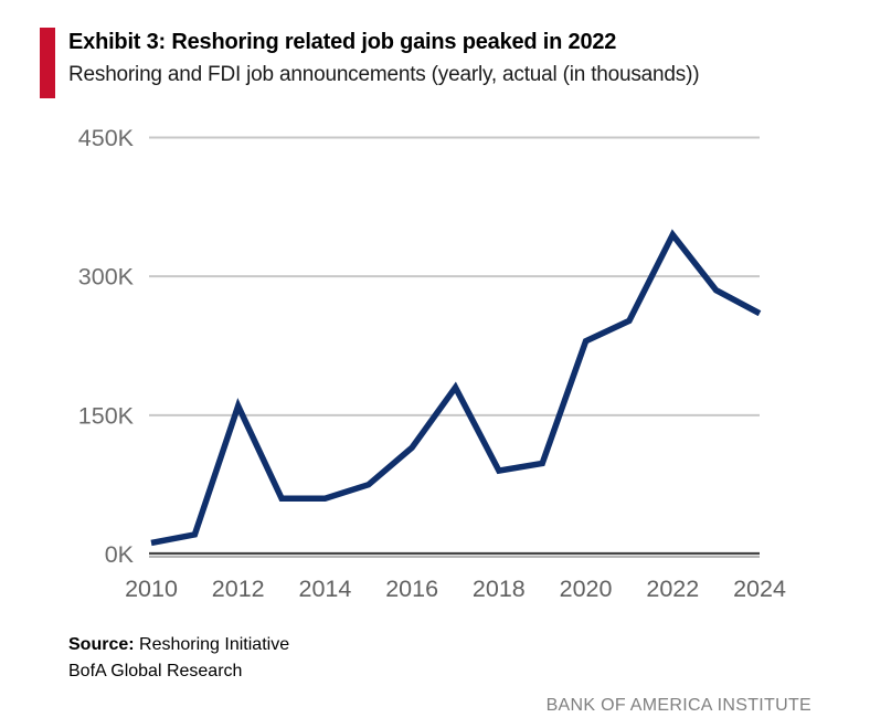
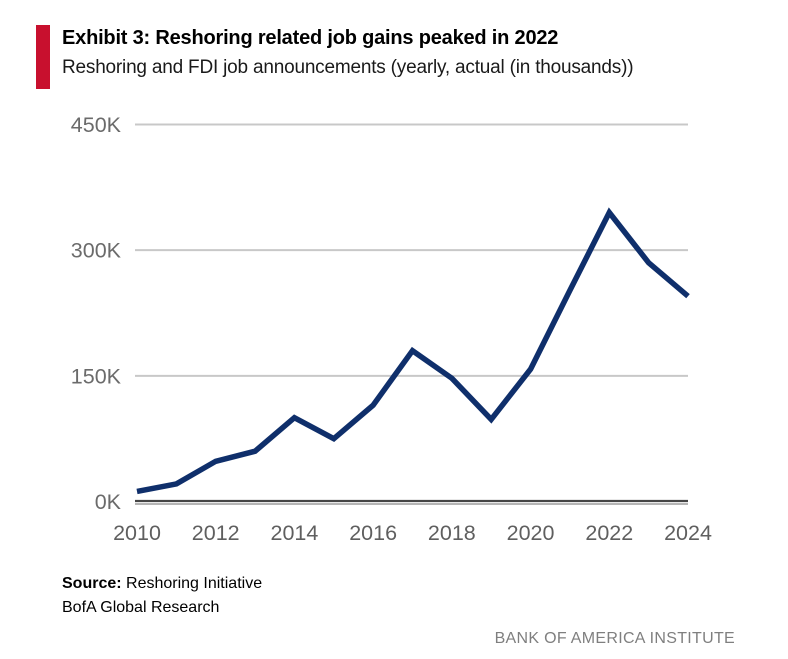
2012: 160K -> 50K
2014: 60K -> 100K
2018: 90K -> 150K
2020: 230K -> 160K
2024: 260K -> 240K
